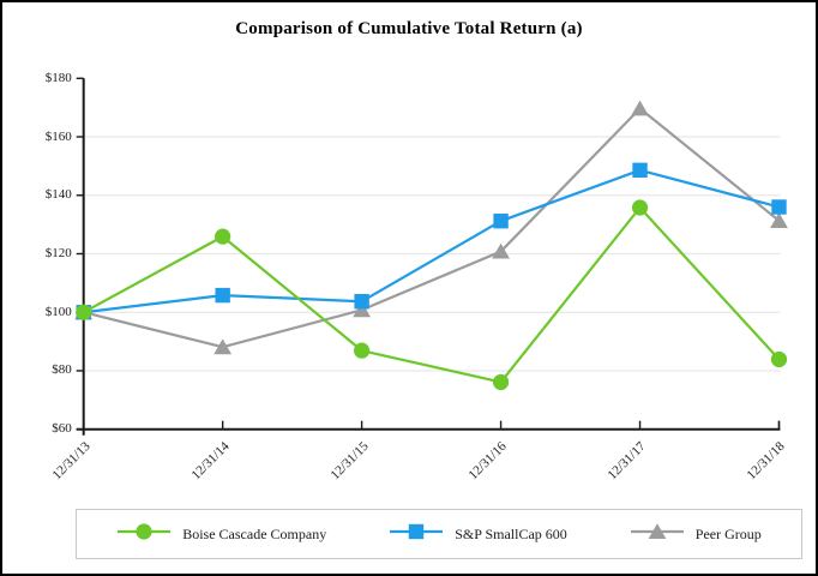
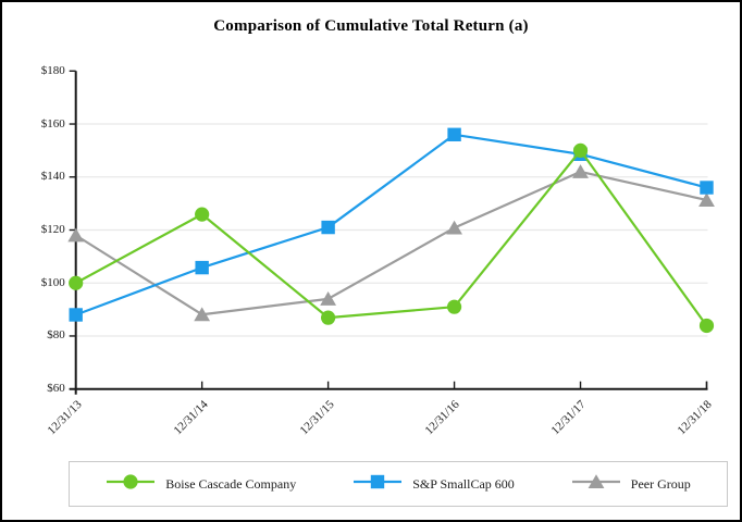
S&P SmallCap 600/12/31/13: $100 -> $88
Peer Group/12/31/13: $100 -> $118
S&P SmallCap 600/12/31/15: $104 -> $121
Peer Group/12/31/15: $101 -> $94
Boise Cascade Company/12/31/16: $76 -> $91
S&P SmallCap 600/12/31/16: $131 -> $156
Boise Cascade Company/12/31/17: $136 -> $150
Peer Group/12/31/17: $170 -> $142
